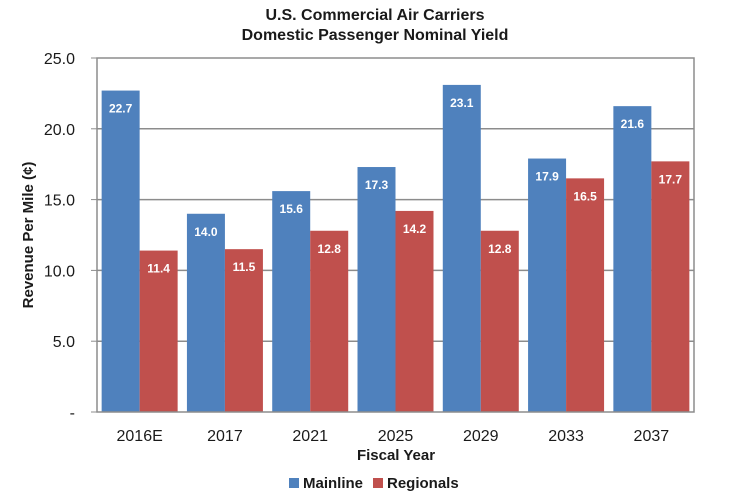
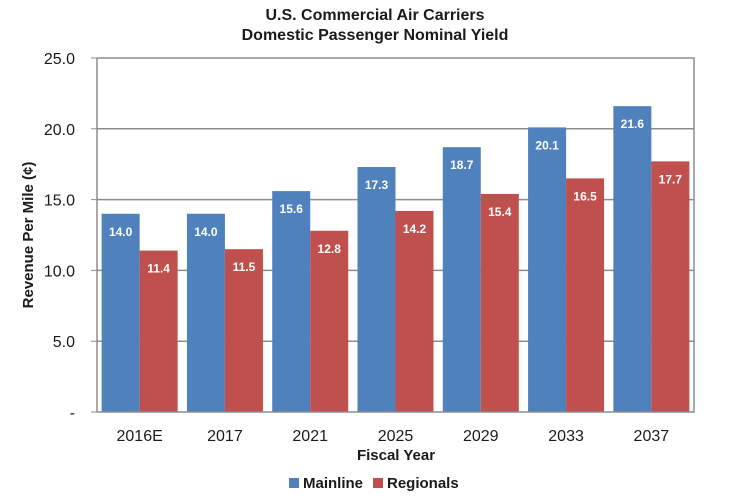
Mainline/2016E: 22.7 -> 14.0
Mainline/2029: 23.1 -> 18.7
Regionals/2029: 12.8 -> 15.4
Mainline/2033: 17.9 -> 20.1
